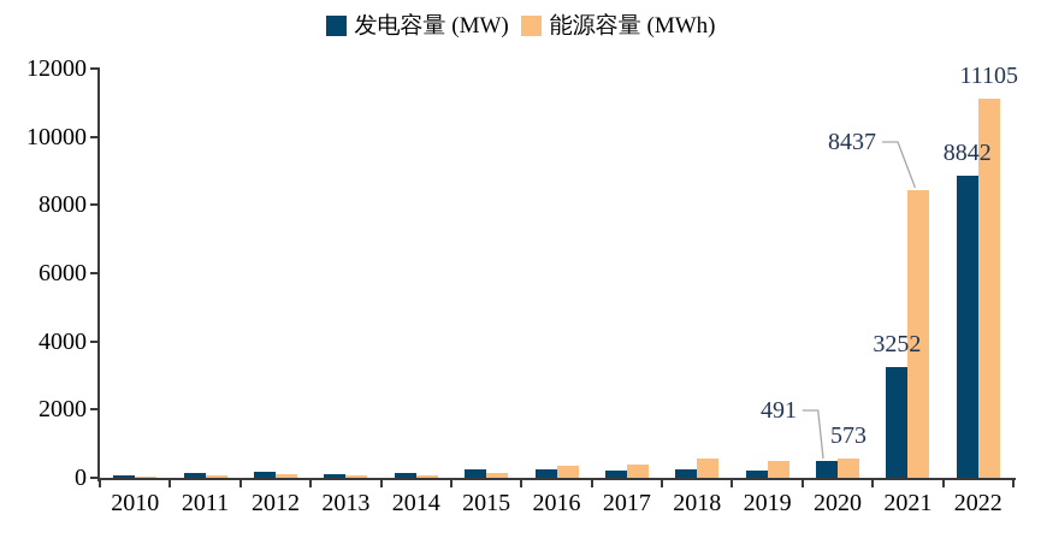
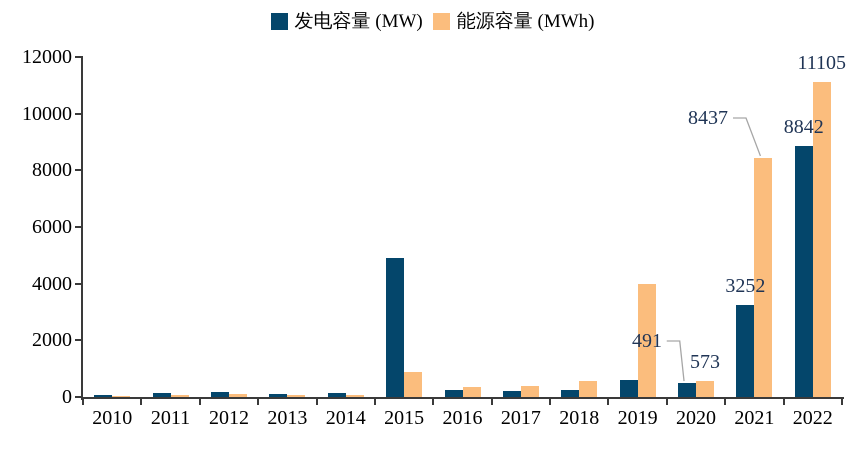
发电容量 (MW)/2015: 300 -> 4900
能源容量 (MWh)/2015: 100 -> 900
发电容量 (MW)/2019: 200 -> 600
能源容量 (MWh)/2019: 500 -> 4000
